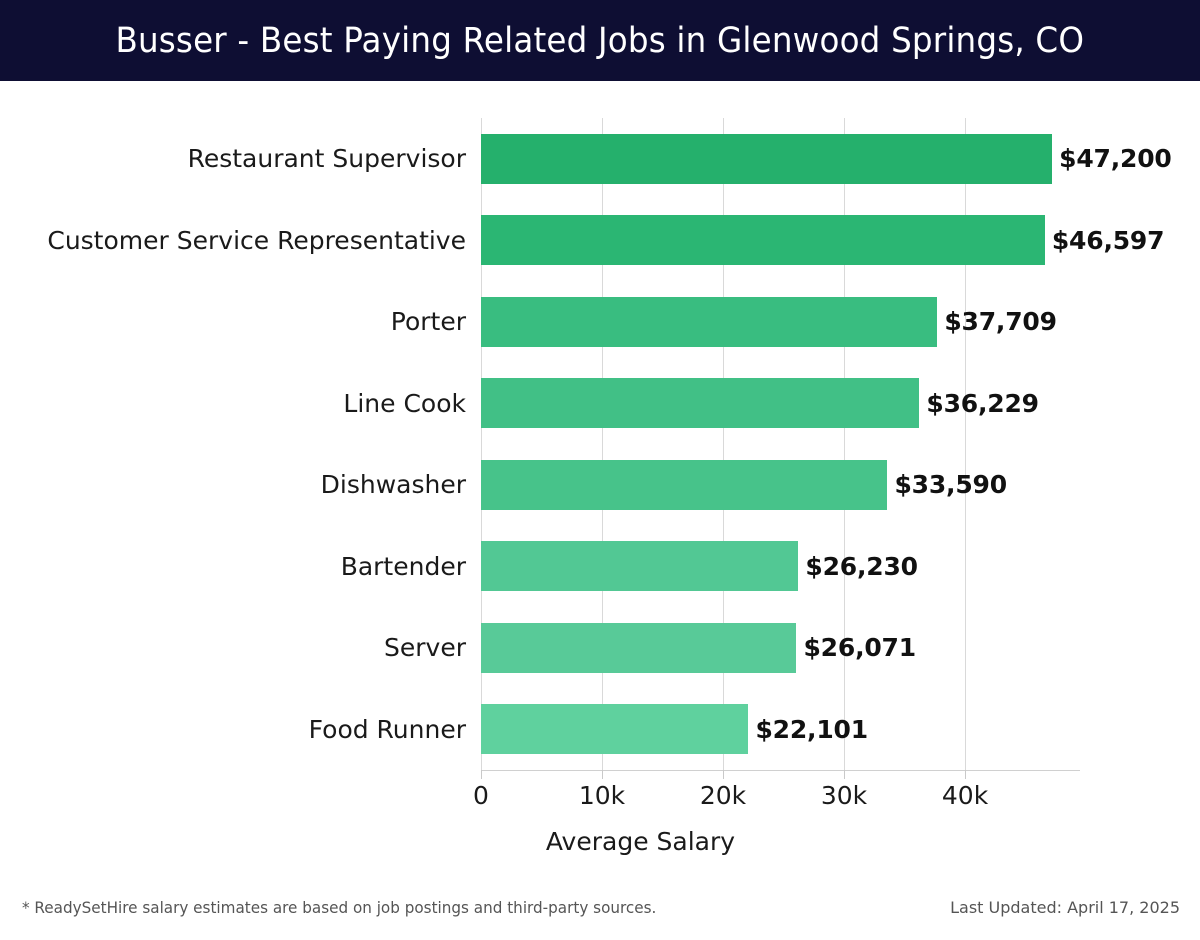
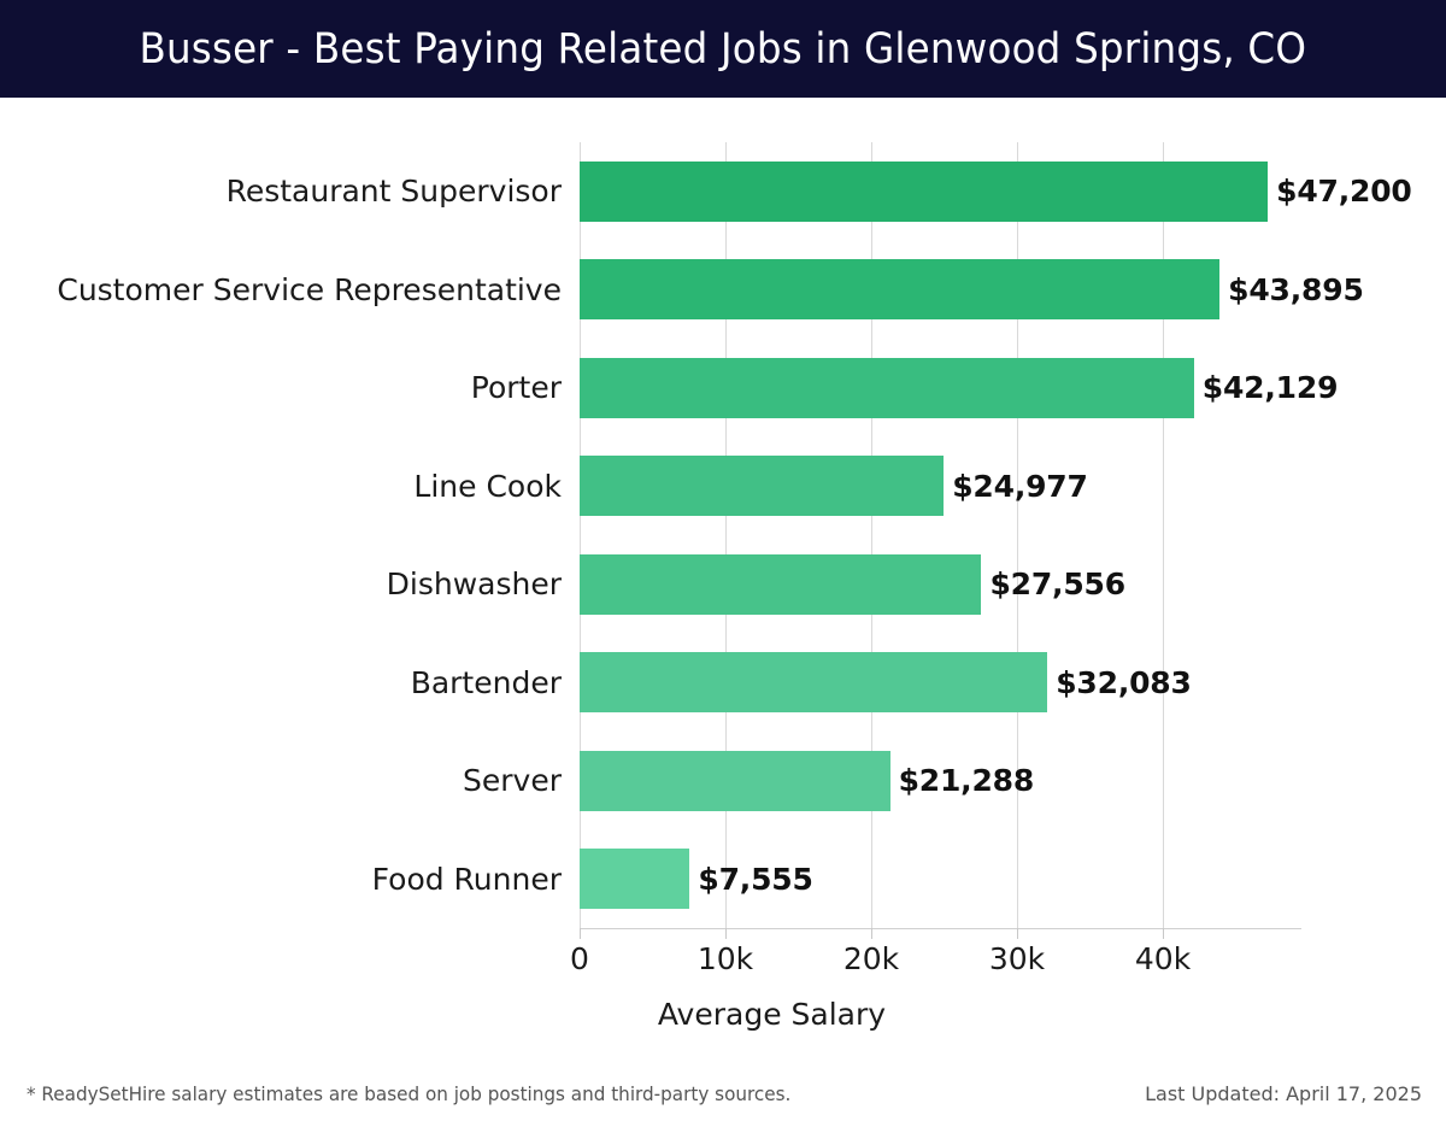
Customer Service Representative: $46,597 -> $43,895
Porter: $37,709 -> $42,129
Line Cook: $36,229 -> $24,977
Dishwasher: $33,590 -> $27,556
Bartender: $26,230 -> $32,083
Server: $26,071 -> $21,288
Food Runner: $22,101 -> $7,555
